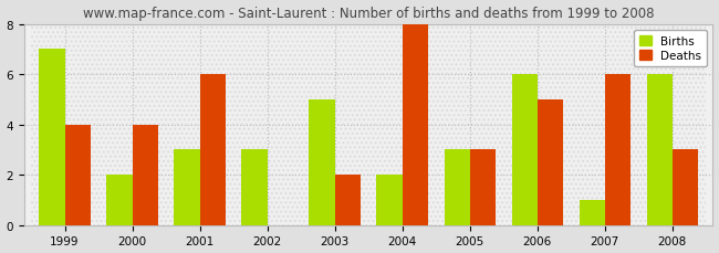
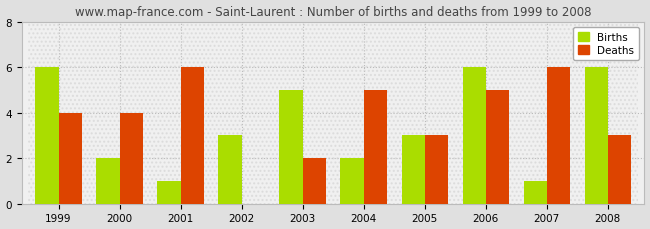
Births/1999: 7 -> 6
Births/2001: 3 -> 1
Deaths/2004: 8 -> 5
